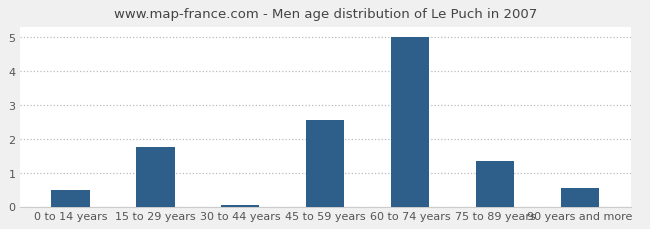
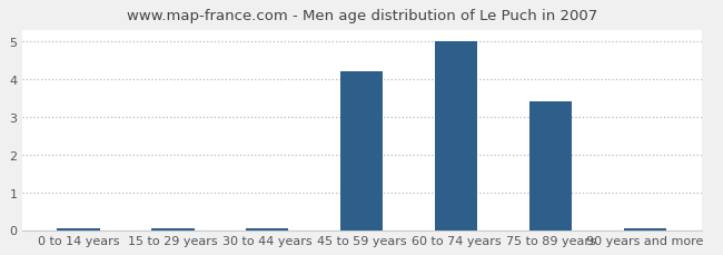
0 to 14 years: 0.50 -> 0.03
15 to 29 years: 1.75 -> 0.03
45 to 59 years: 2.55 -> 4.20
75 to 89 years: 1.35 -> 3.40
90 years and more: 0.55 -> 0.03
